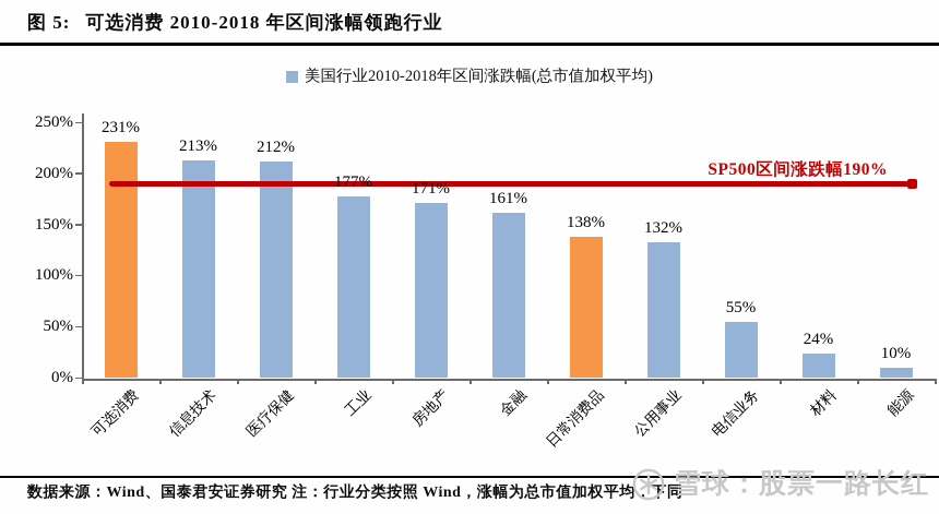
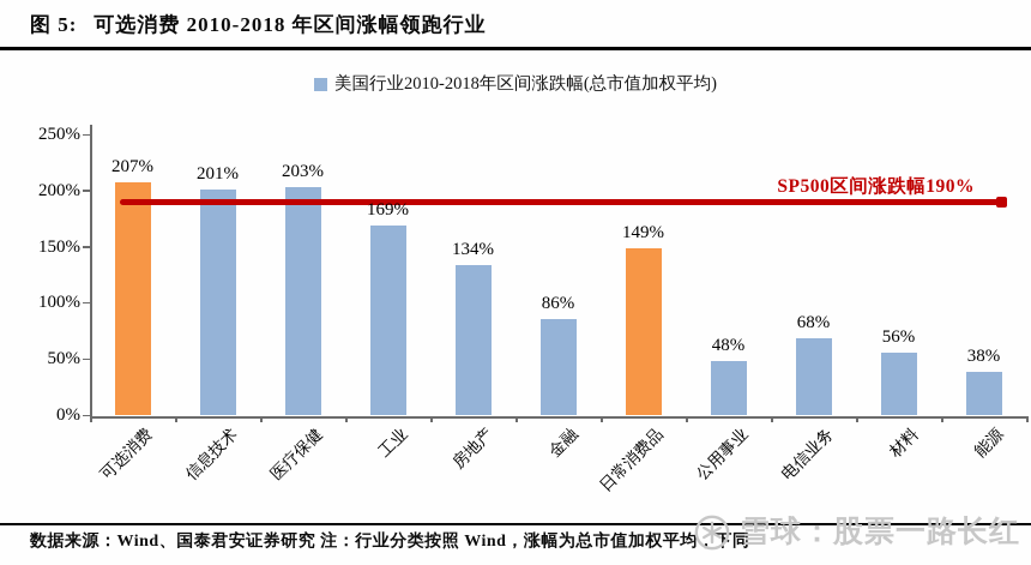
可选消费: 231% -> 207%
信息技术: 213% -> 201%
医疗保健: 212% -> 203%
工业: 177% -> 169%
房地产: 171% -> 134%
金融: 161% -> 86%
日常消费品: 138% -> 149%
公用事业: 132% -> 48%
电信业务: 55% -> 68%
材料: 24% -> 56%
能源: 10% -> 38%
